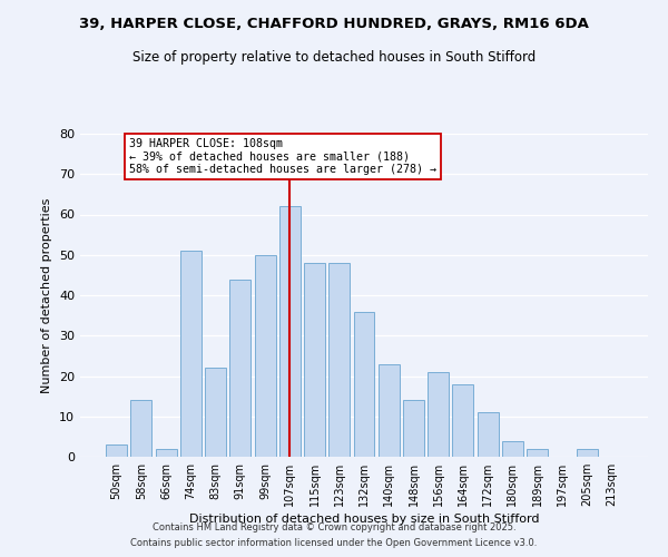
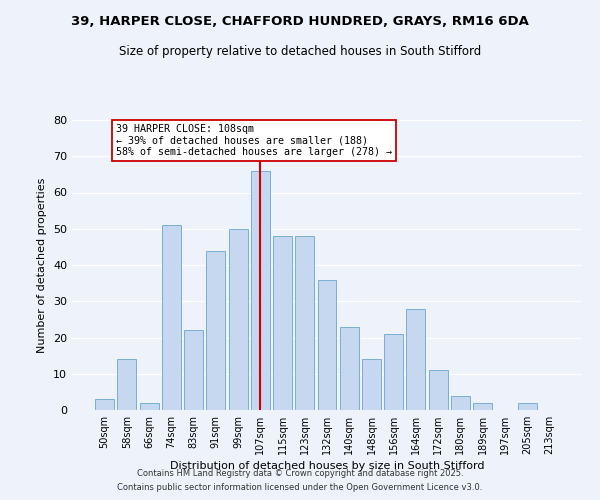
107sqm: 62 -> 66
164sqm: 18 -> 28
